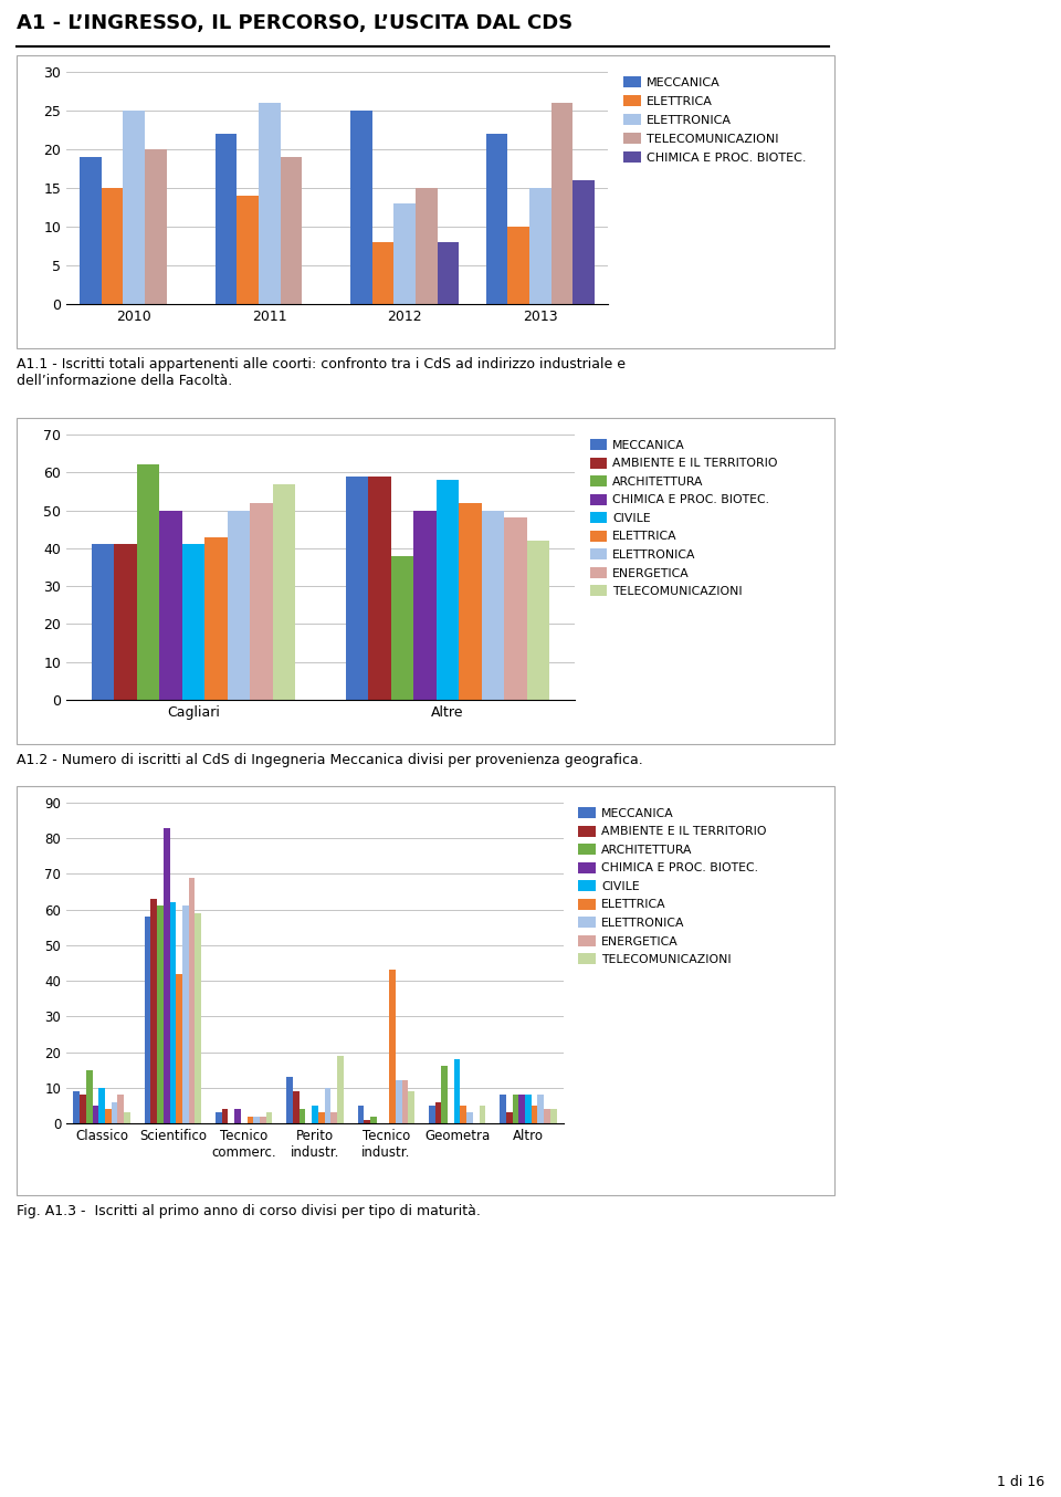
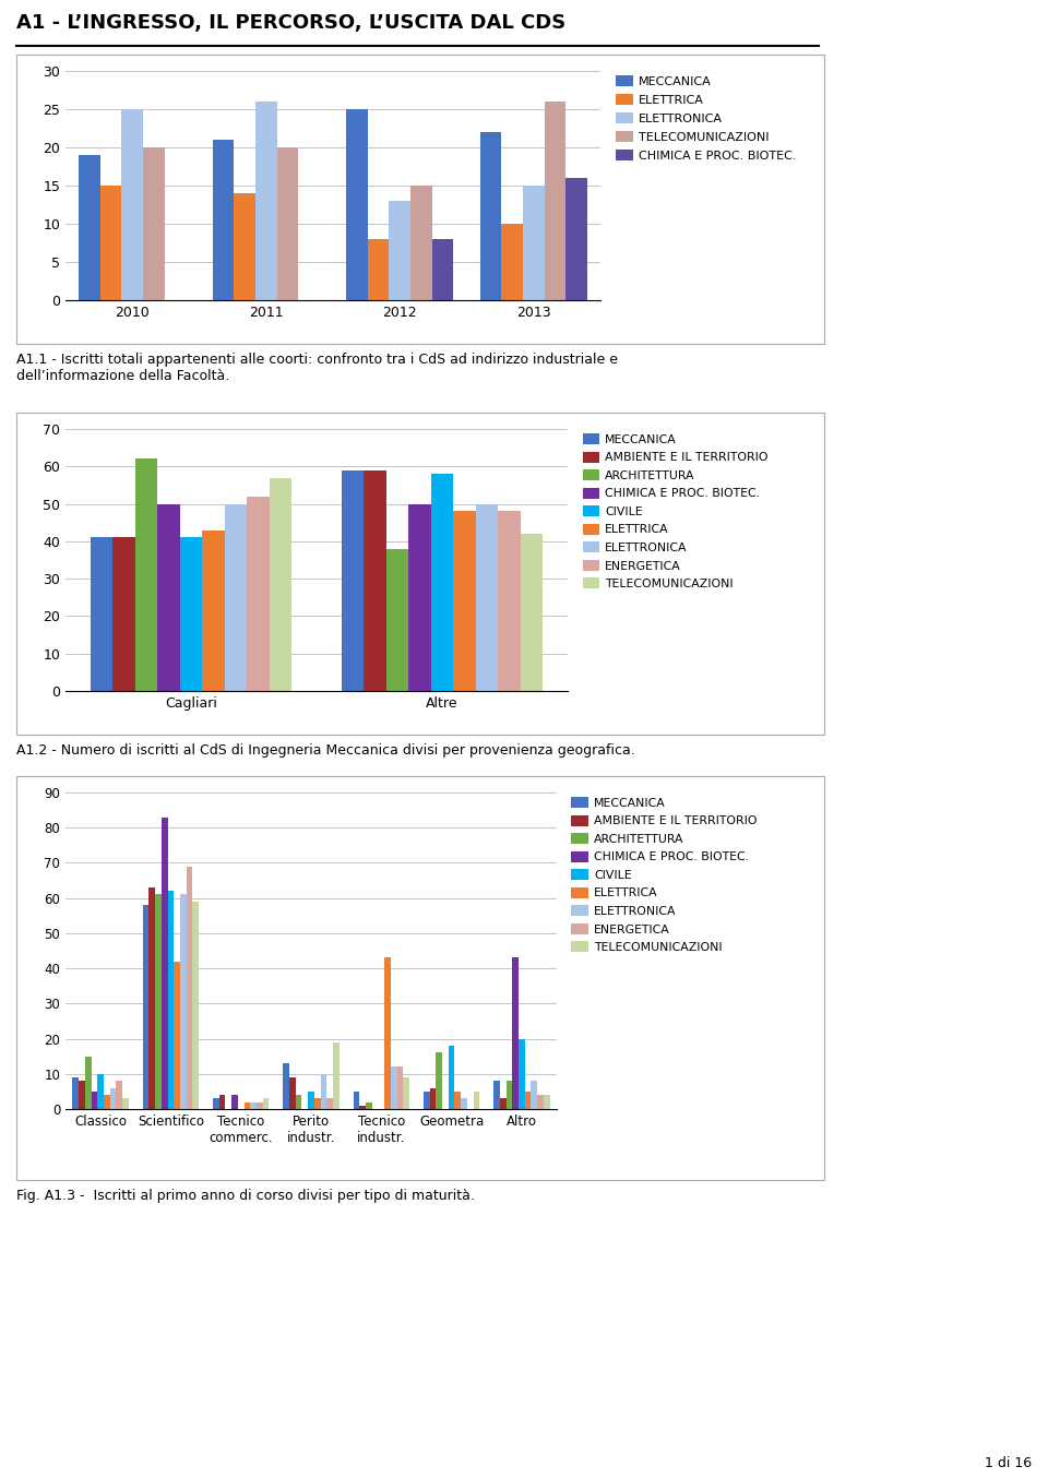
MECCANICA/2011: 22 -> 21
TELECOMUNICAZIONI/2011: 19 -> 20
ELETTRICA/Altre: 52 -> 48
CHIMICA E PROC. BIOTEC./Altro: 8 -> 43
CIVILE/Altro: 8 -> 20
